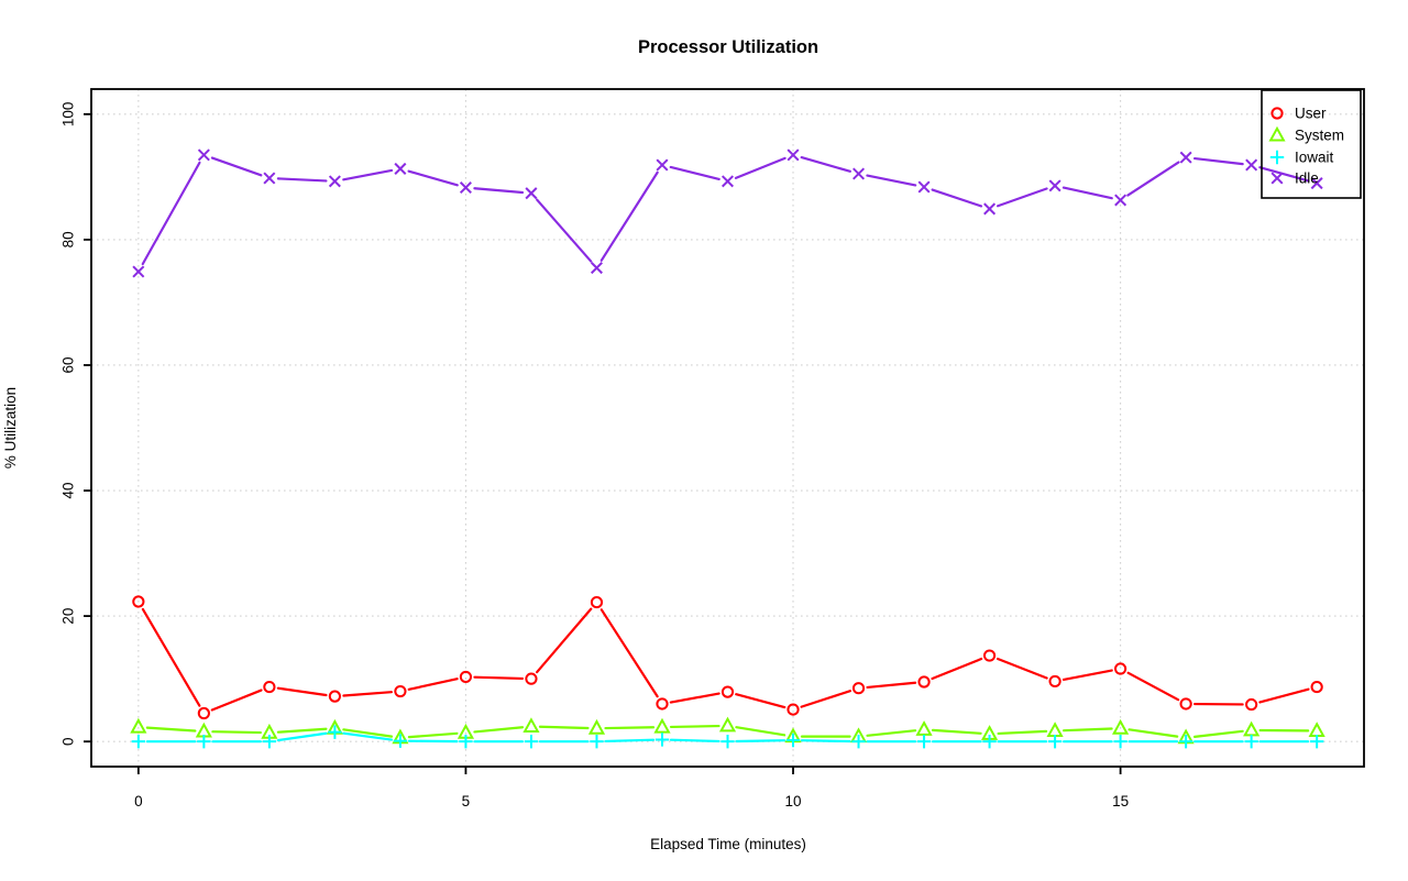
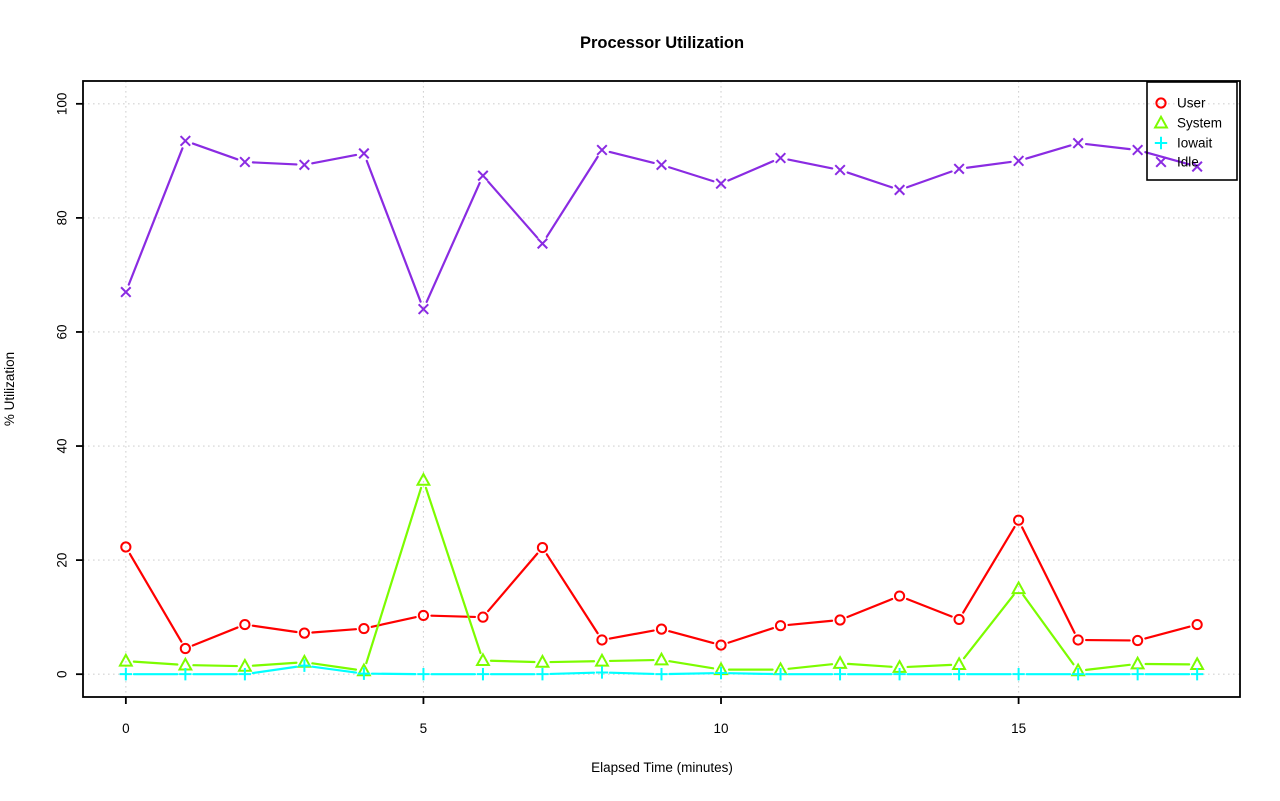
Idle/0: 75 -> 67
System/5: 1 -> 34
Idle/5: 88 -> 64
Idle/10: 94 -> 86
User/15: 12 -> 27
System/15: 2 -> 15
Idle/15: 86 -> 90
